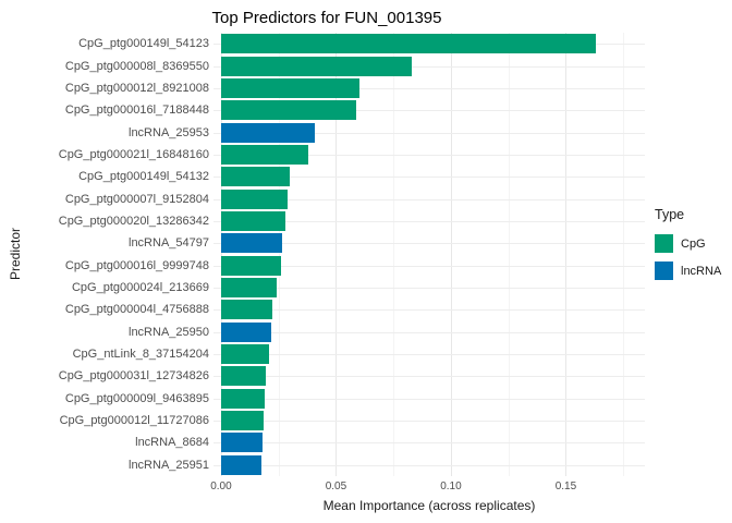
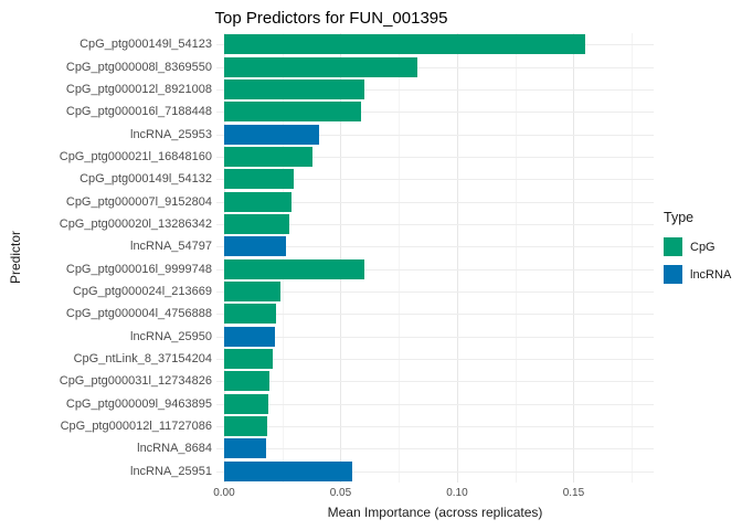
CpG_ptg000149l_54123: 0.163 -> 0.155
CpG_ptg000016l_9999748: 0.026 -> 0.060
lncRNA_25951: 0.018 -> 0.055
